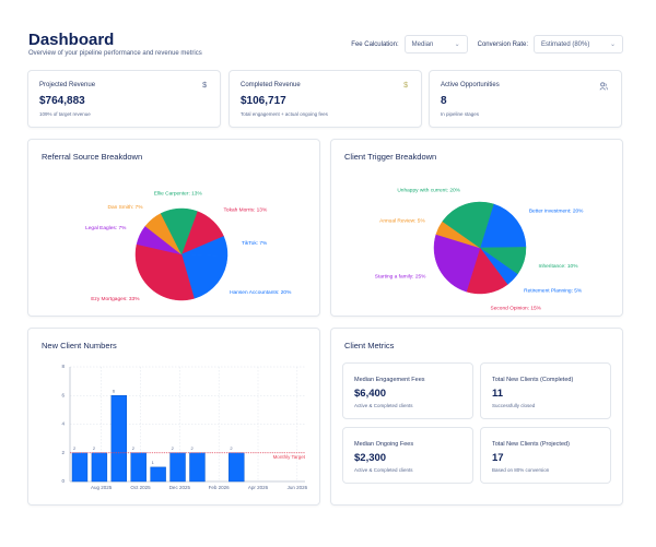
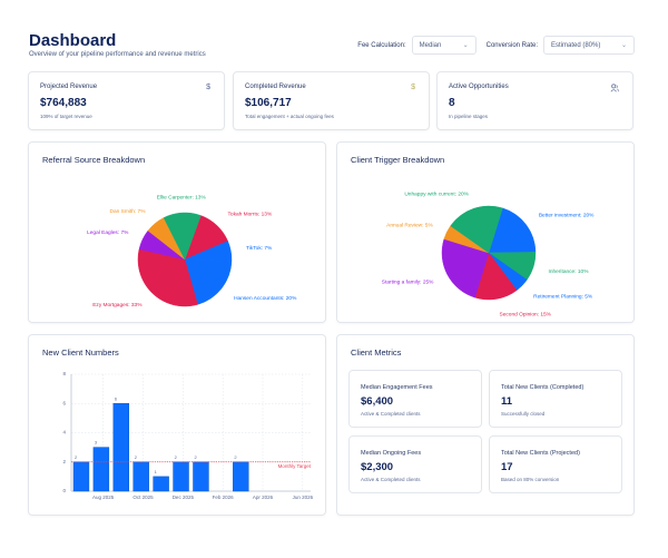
New Client Numbers/Aug 2025: 2 -> 3
